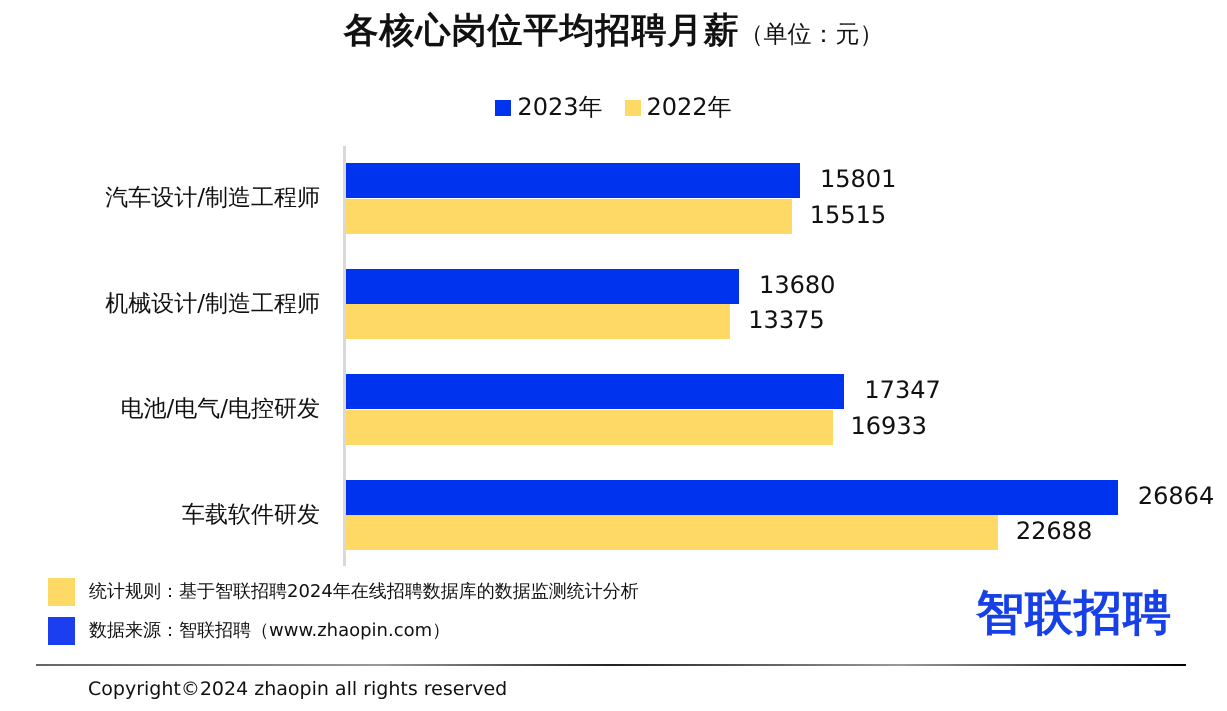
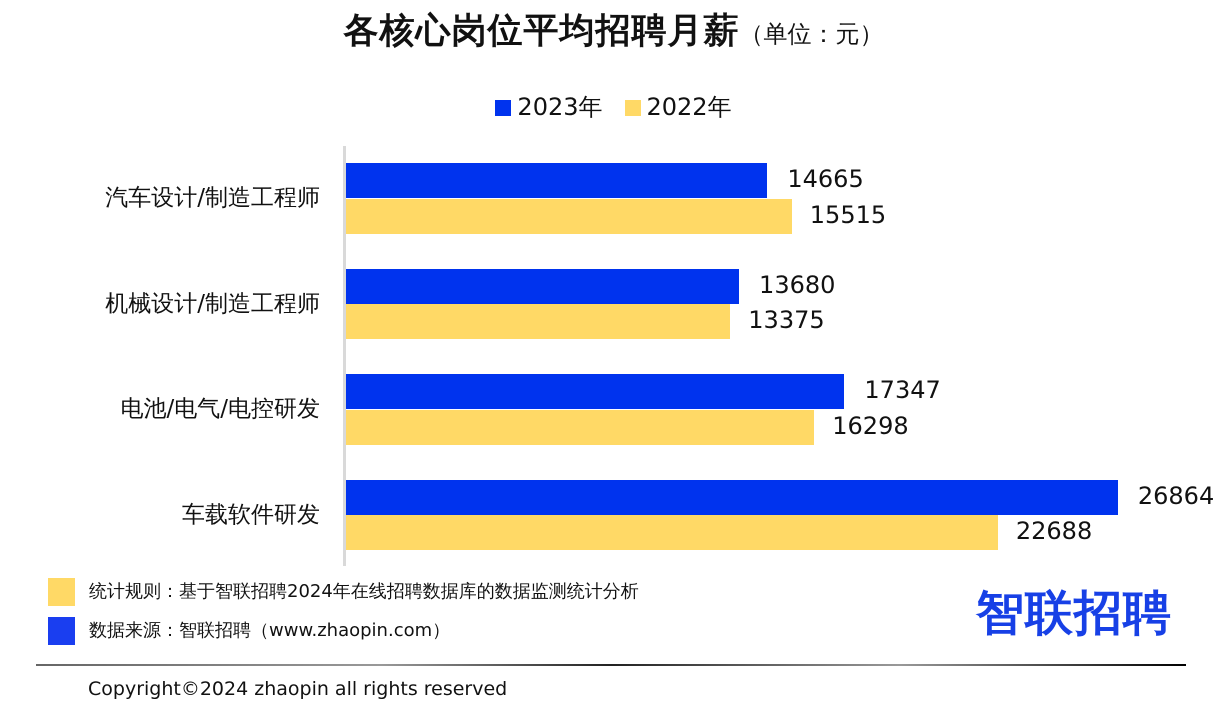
2023年/汽车设计/制造工程师: 15801 -> 14665
2022年/电池/电气/电控研发: 16933 -> 16298
